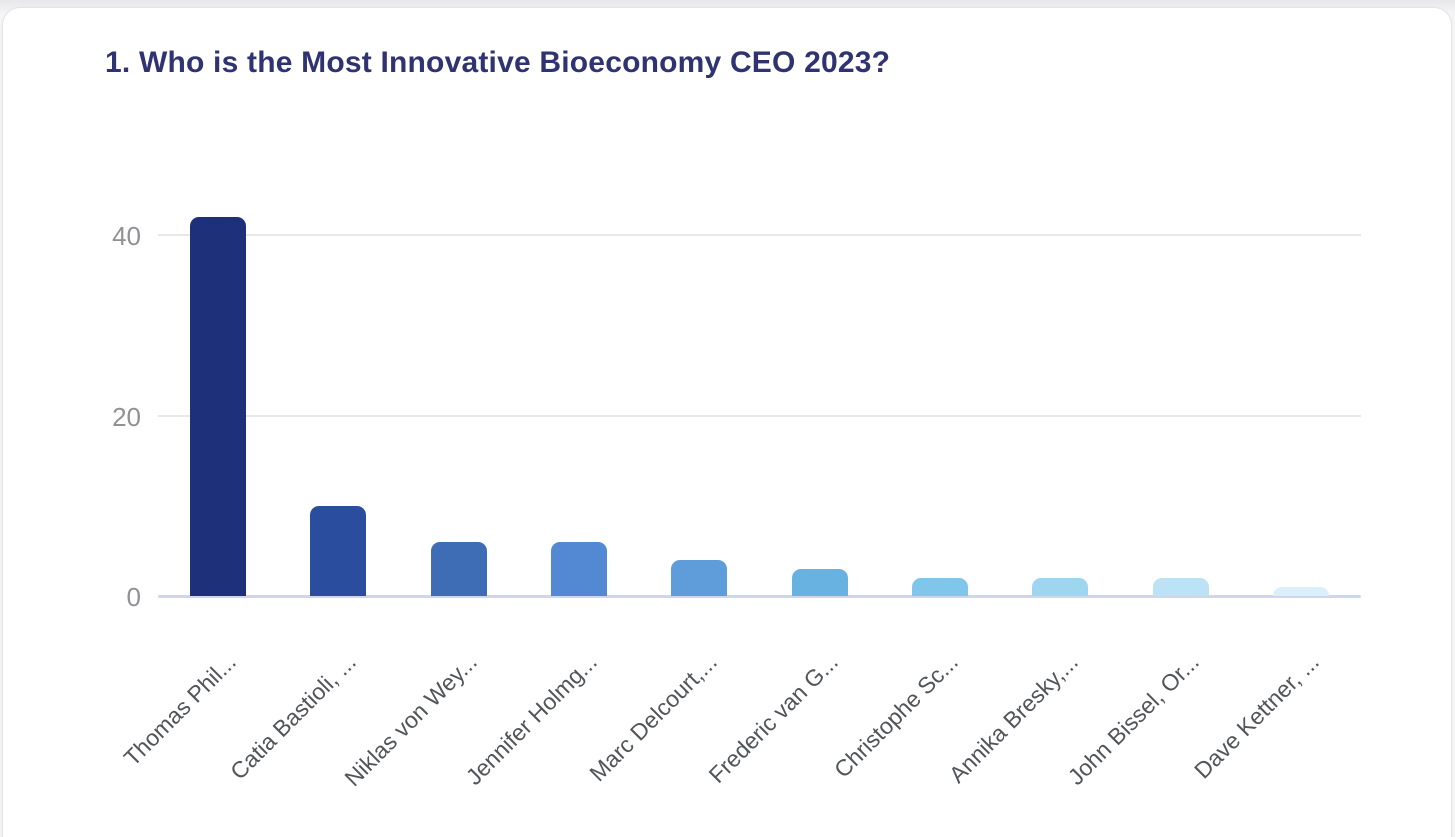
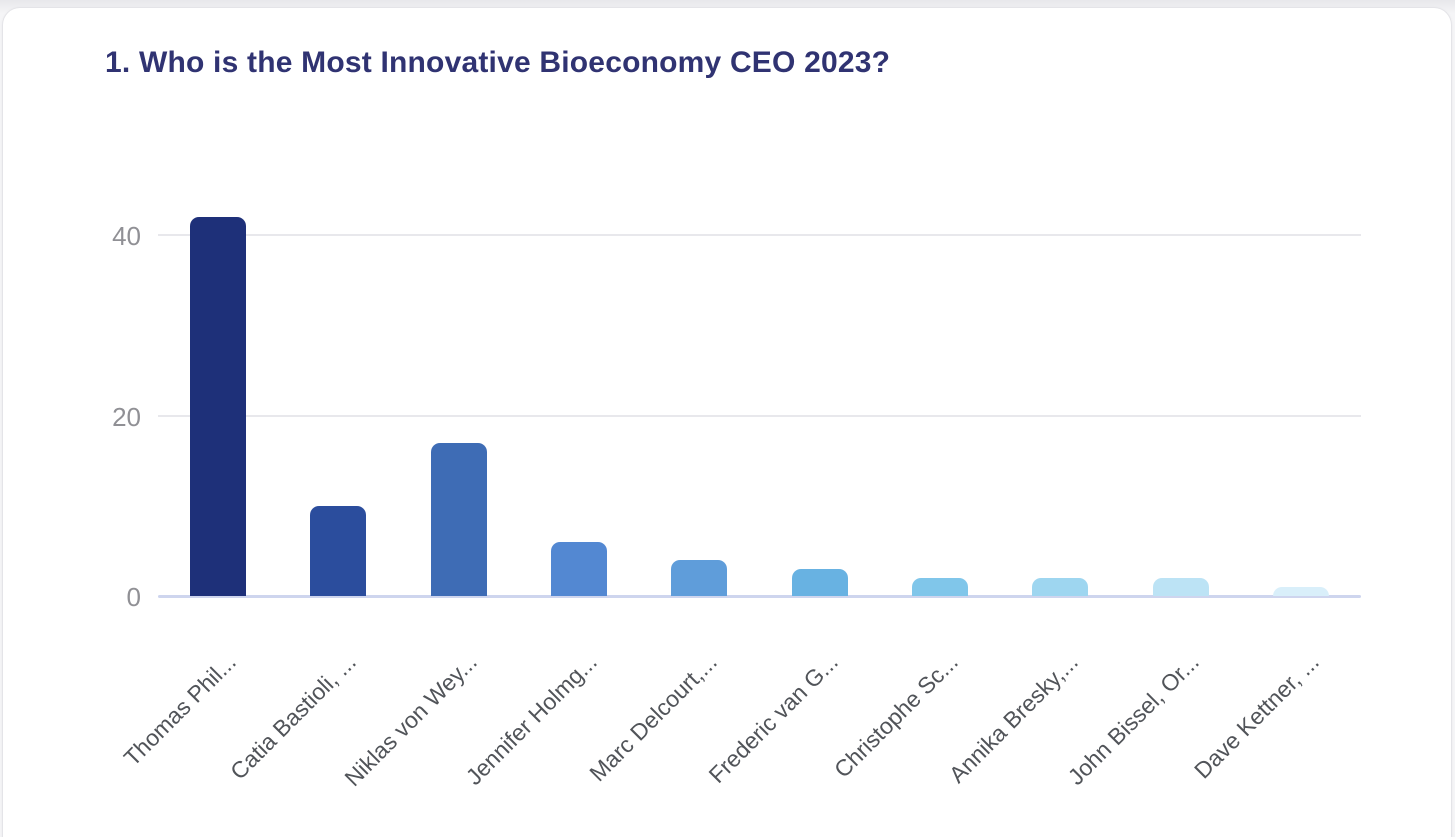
Niklas von Wey...: 6 -> 17
